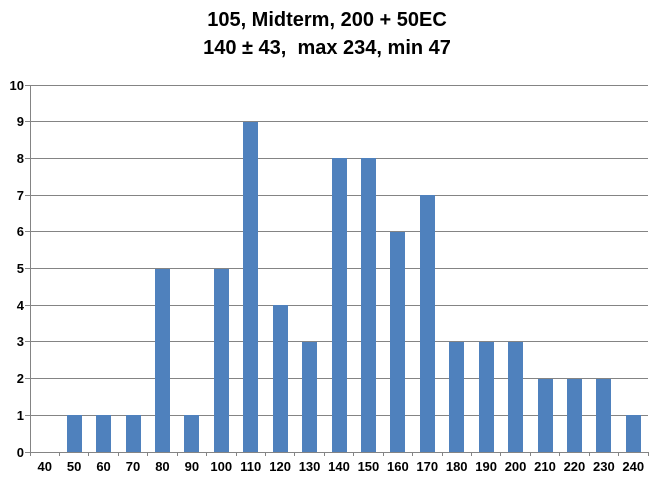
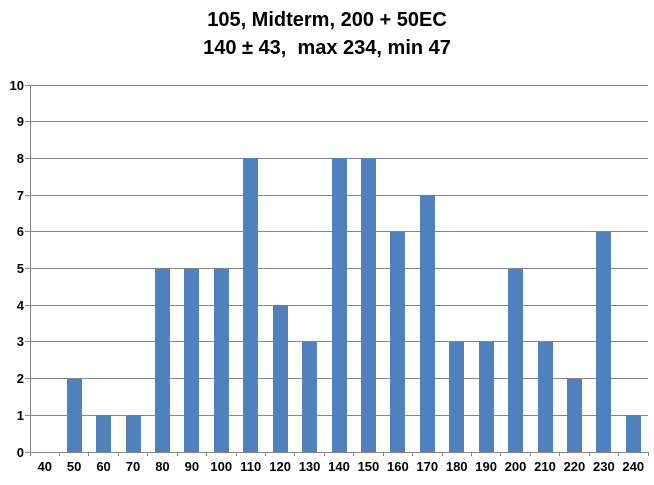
50: 1 -> 2
90: 1 -> 5
110: 9 -> 8
200: 3 -> 5
210: 2 -> 3
230: 2 -> 6
